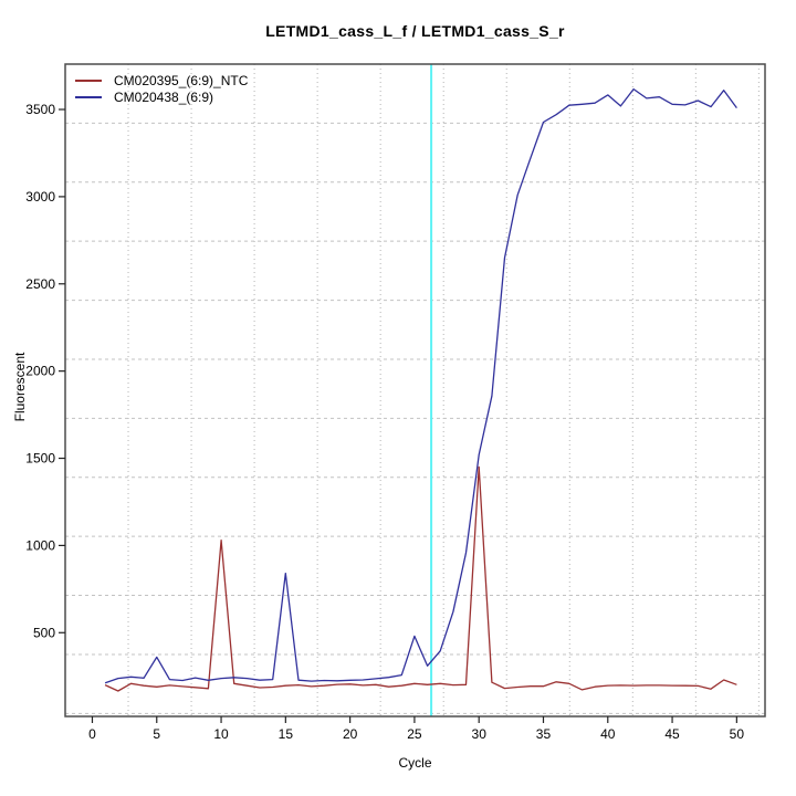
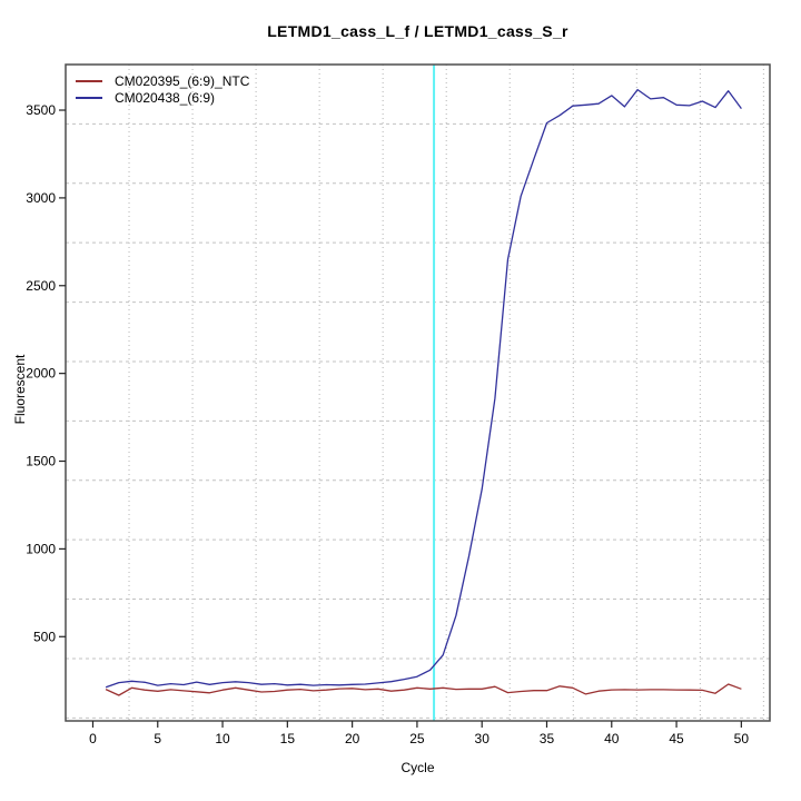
CM020438_(6:9)/5: 360 -> 220
CM020395_(6:9)_NTC/10: 1030 -> 200
CM020438_(6:9)/15: 840 -> 220
CM020438_(6:9)/25: 480 -> 270
CM020395_(6:9)_NTC/30: 1450 -> 200
CM020438_(6:9)/30: 1520 -> 1340
